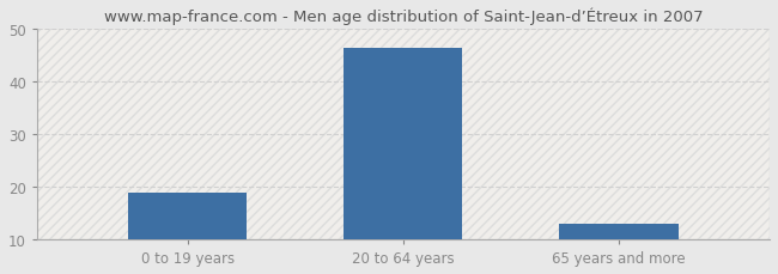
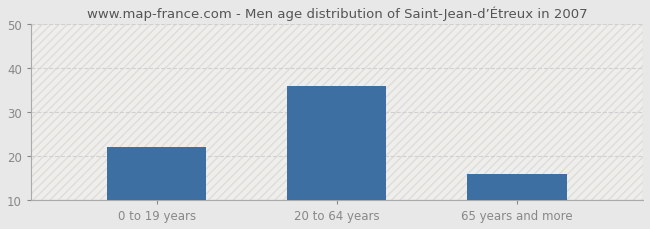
0 to 19 years: 19.0 -> 22.0
20 to 64 years: 46.5 -> 36.0
65 years and more: 13.0 -> 16.0
